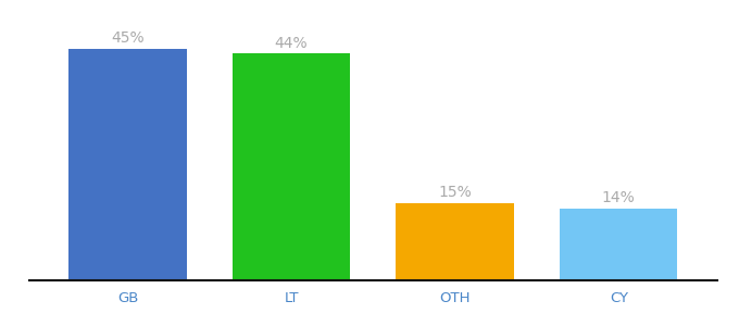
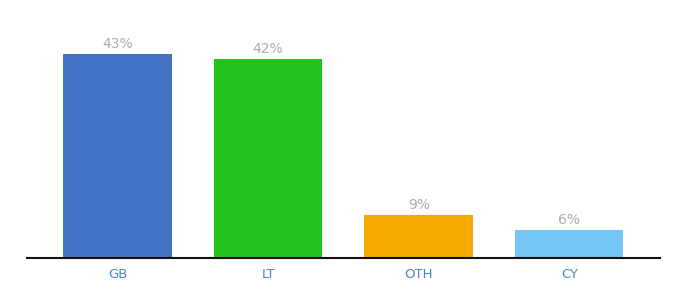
GB: 45% -> 43%
LT: 44% -> 42%
OTH: 15% -> 9%
CY: 14% -> 6%
